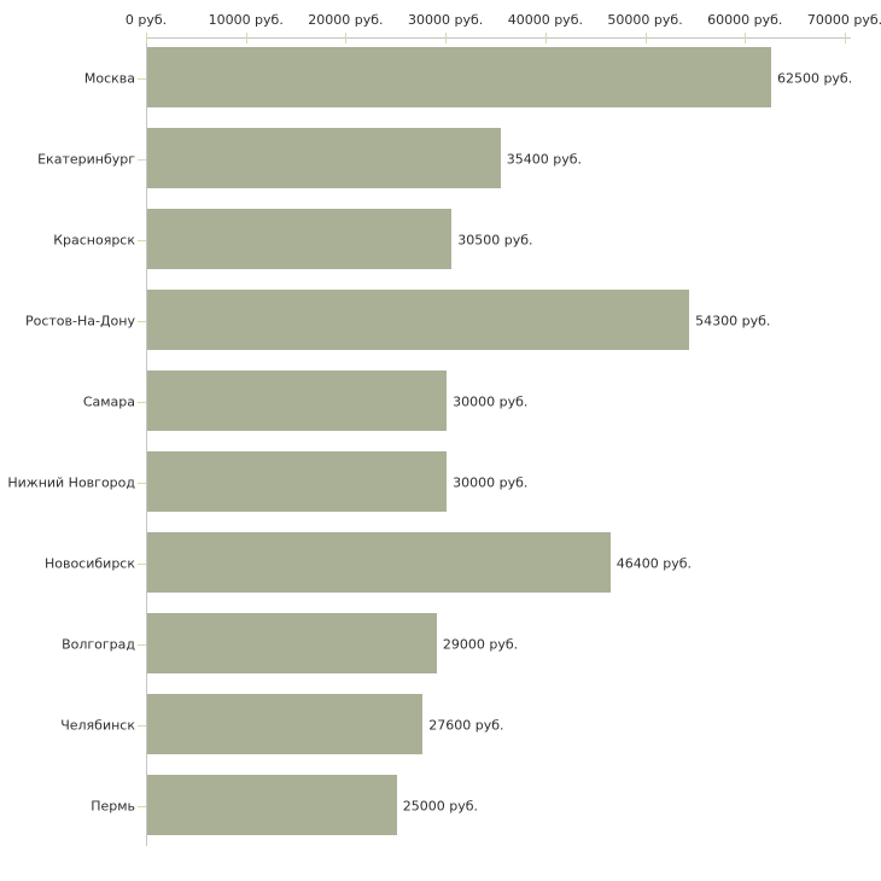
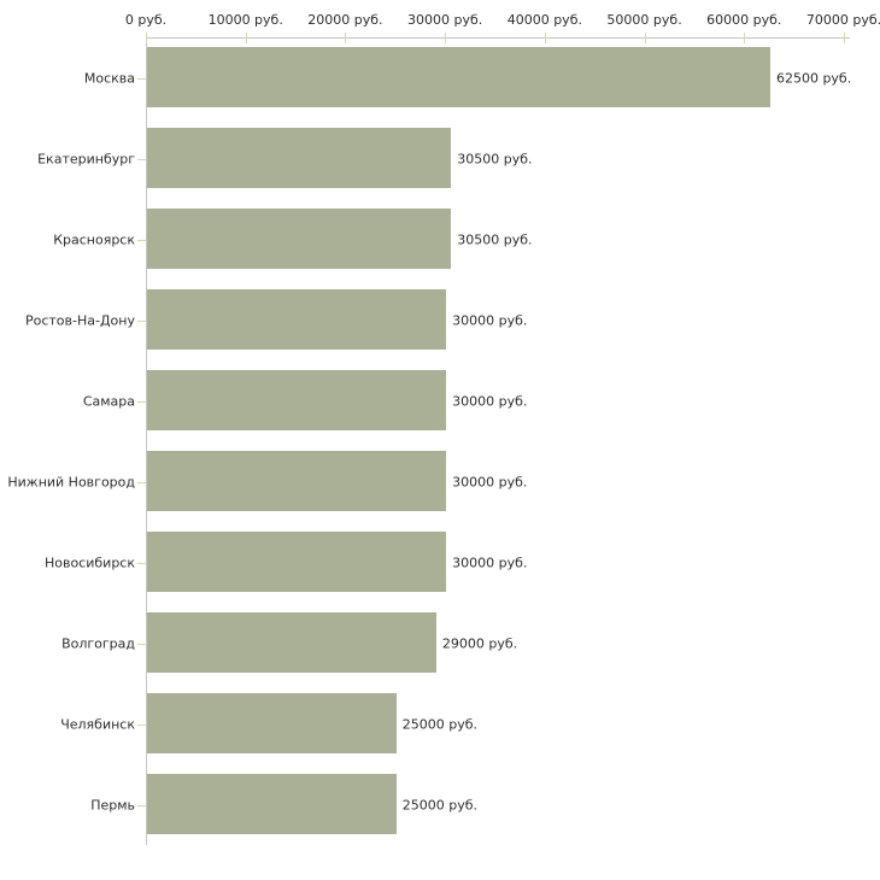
Екатеринбург: 35400 -> 30500
Ростов-На-Дону: 54300 -> 30000
Новосибирск: 46400 -> 30000
Челябинск: 27600 -> 25000
